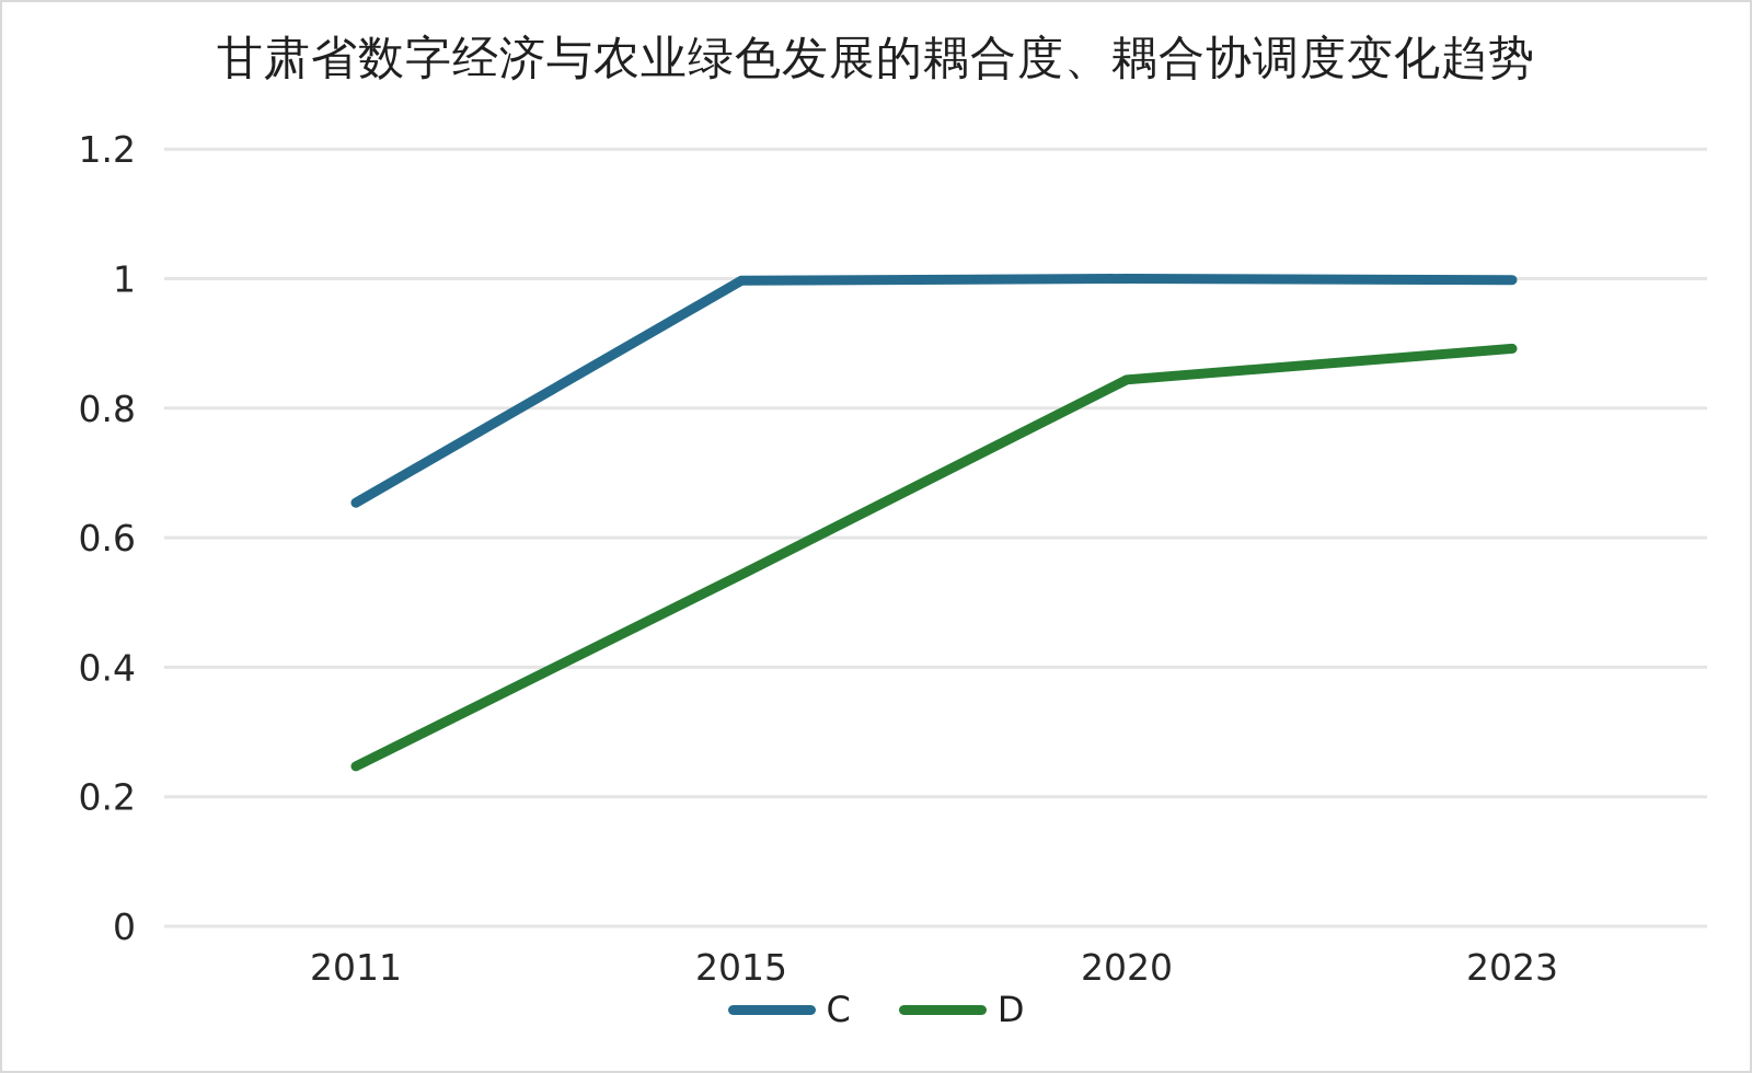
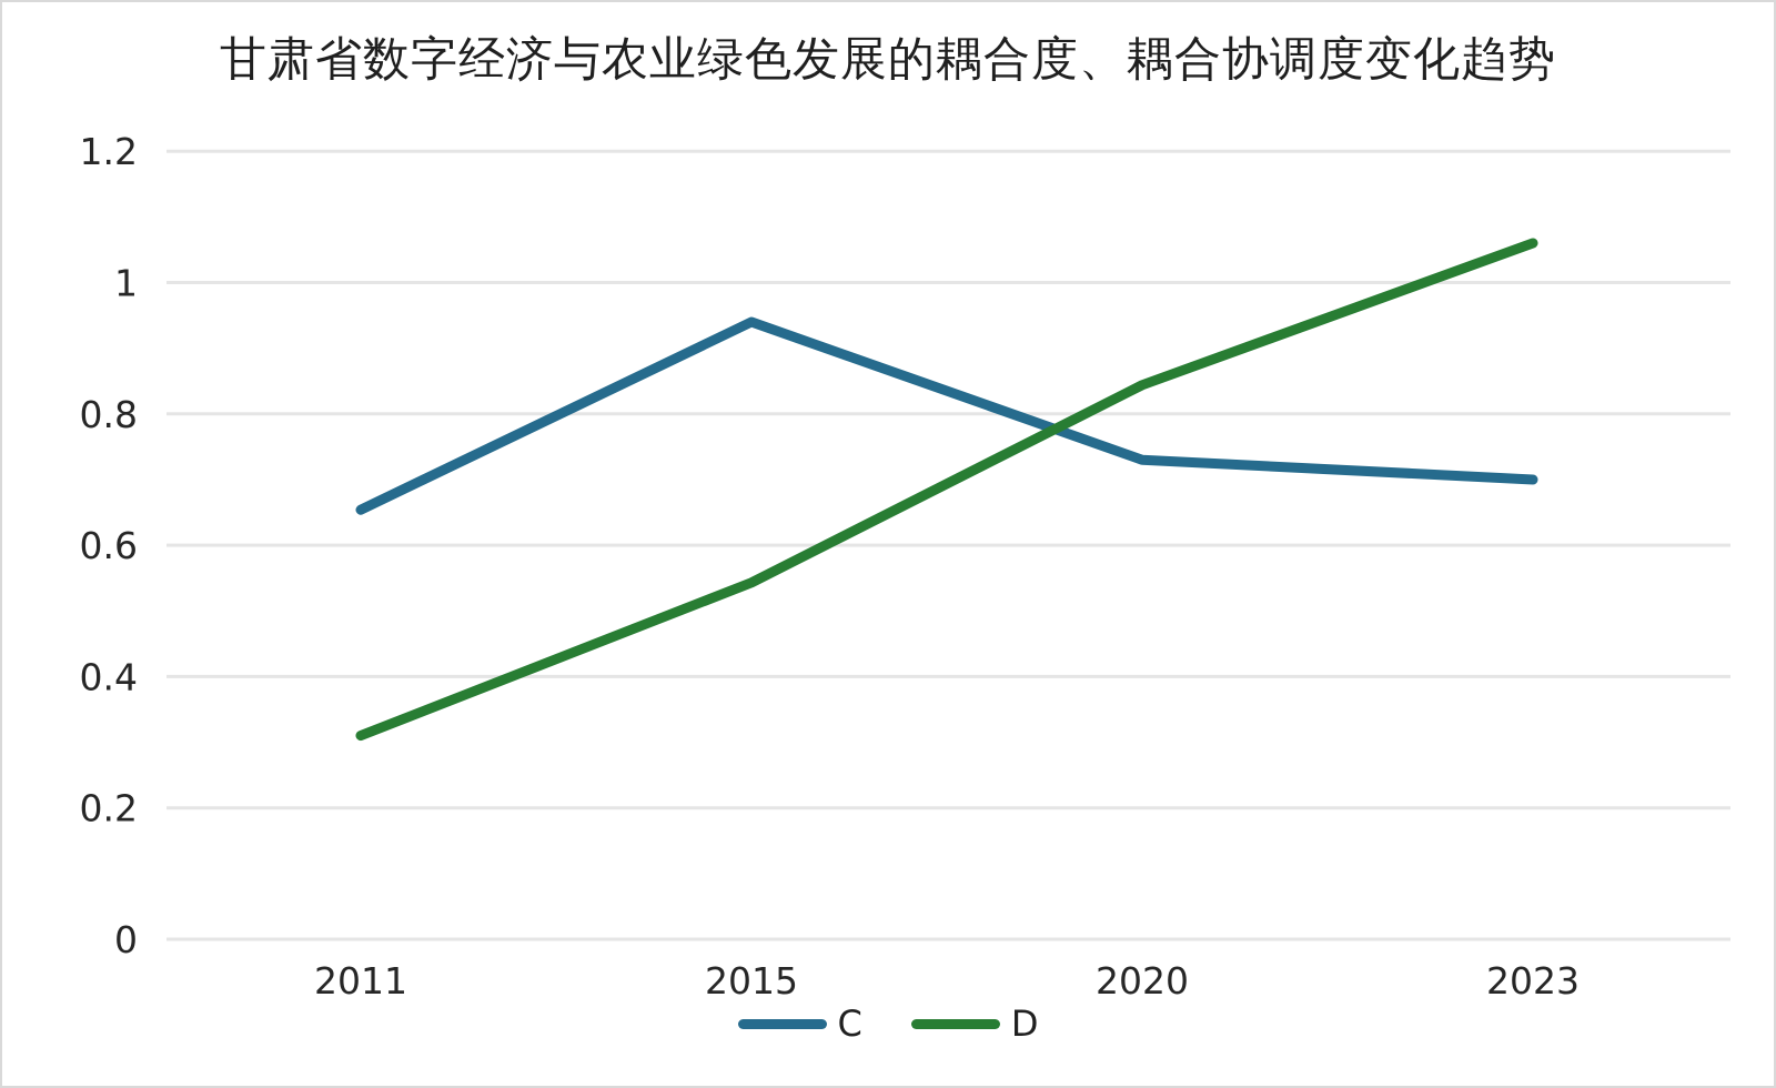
D/2011: 0.25 -> 0.31
C/2015: 1.00 -> 0.94
C/2020: 1.00 -> 0.73
C/2023: 1.00 -> 0.70
D/2023: 0.89 -> 1.06
